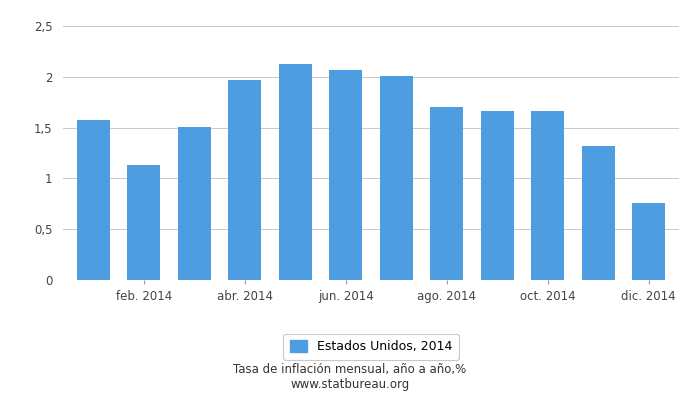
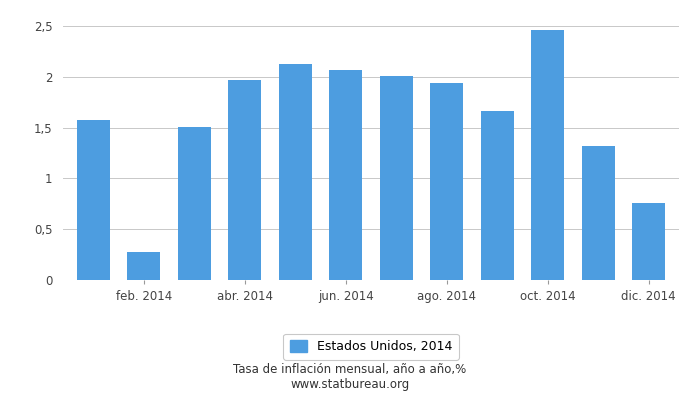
feb. 2014: 1,13 -> 0,28
ago. 2014: 1,70 -> 1,94
oct. 2014: 1,66 -> 2,46
